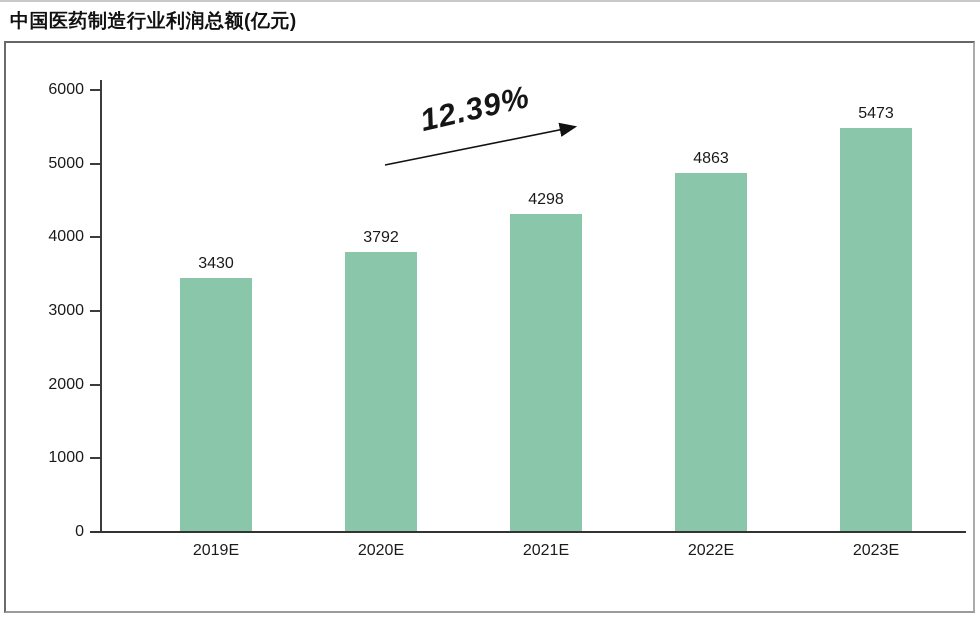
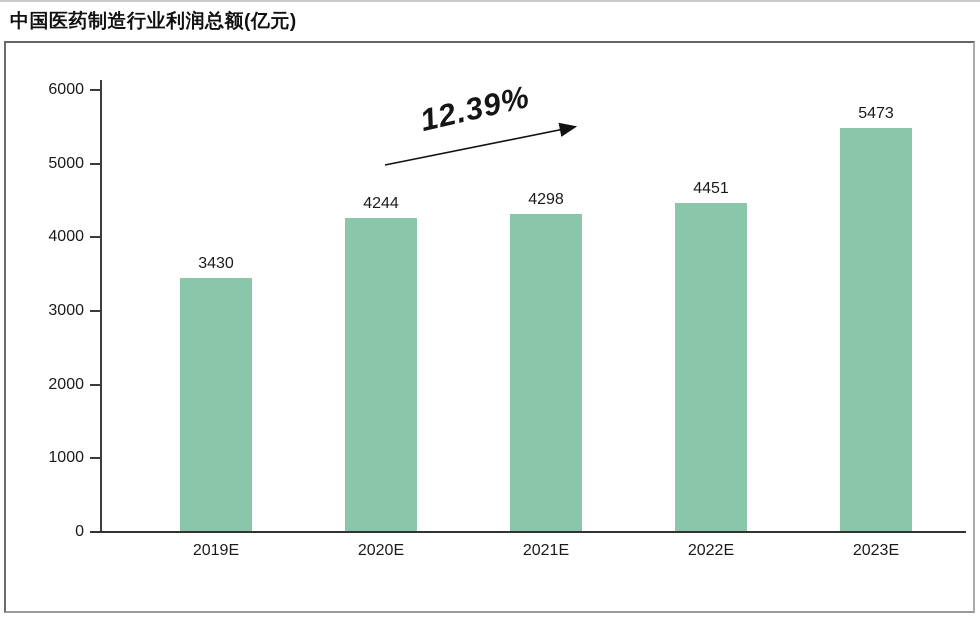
2020E: 3792 -> 4244
2022E: 4863 -> 4451
